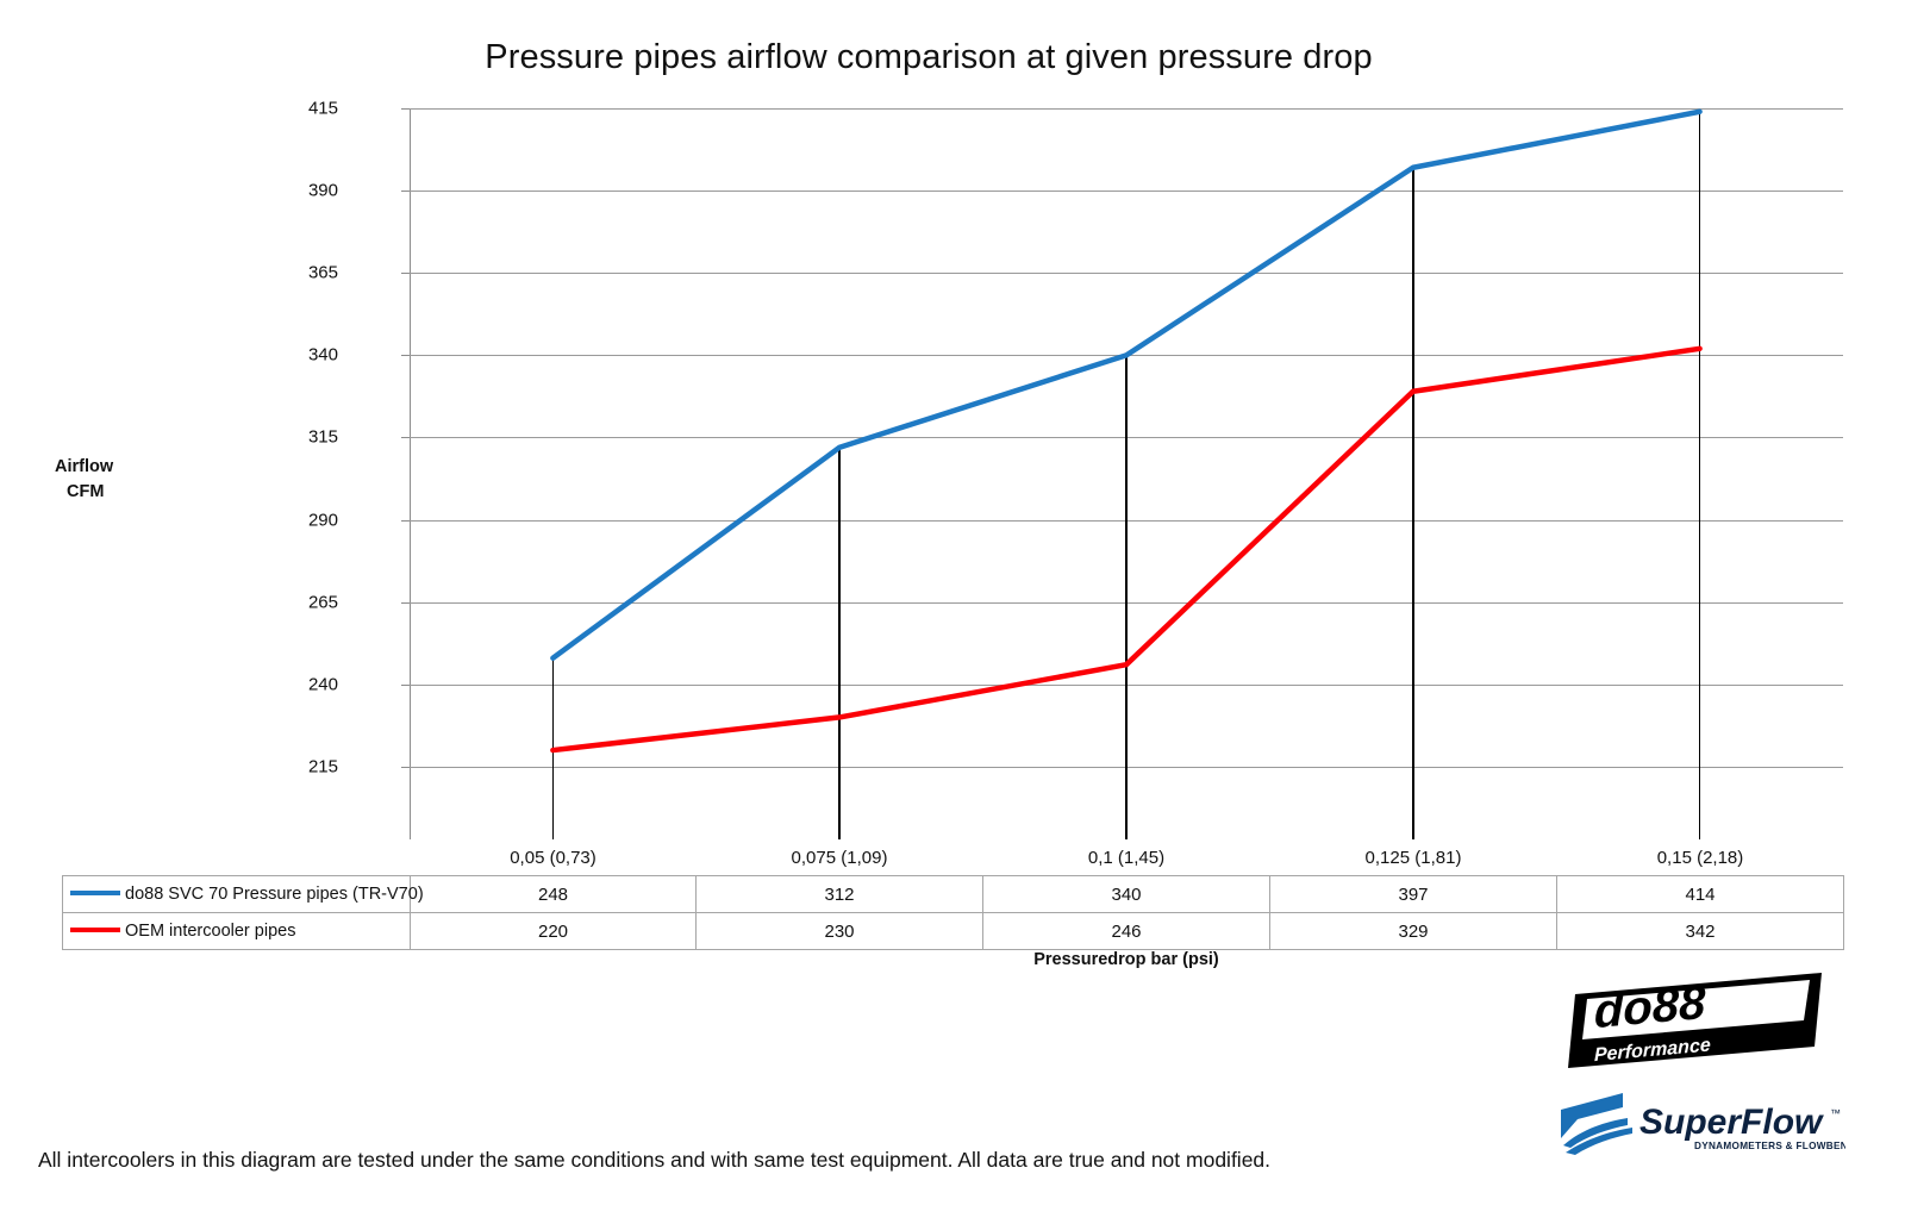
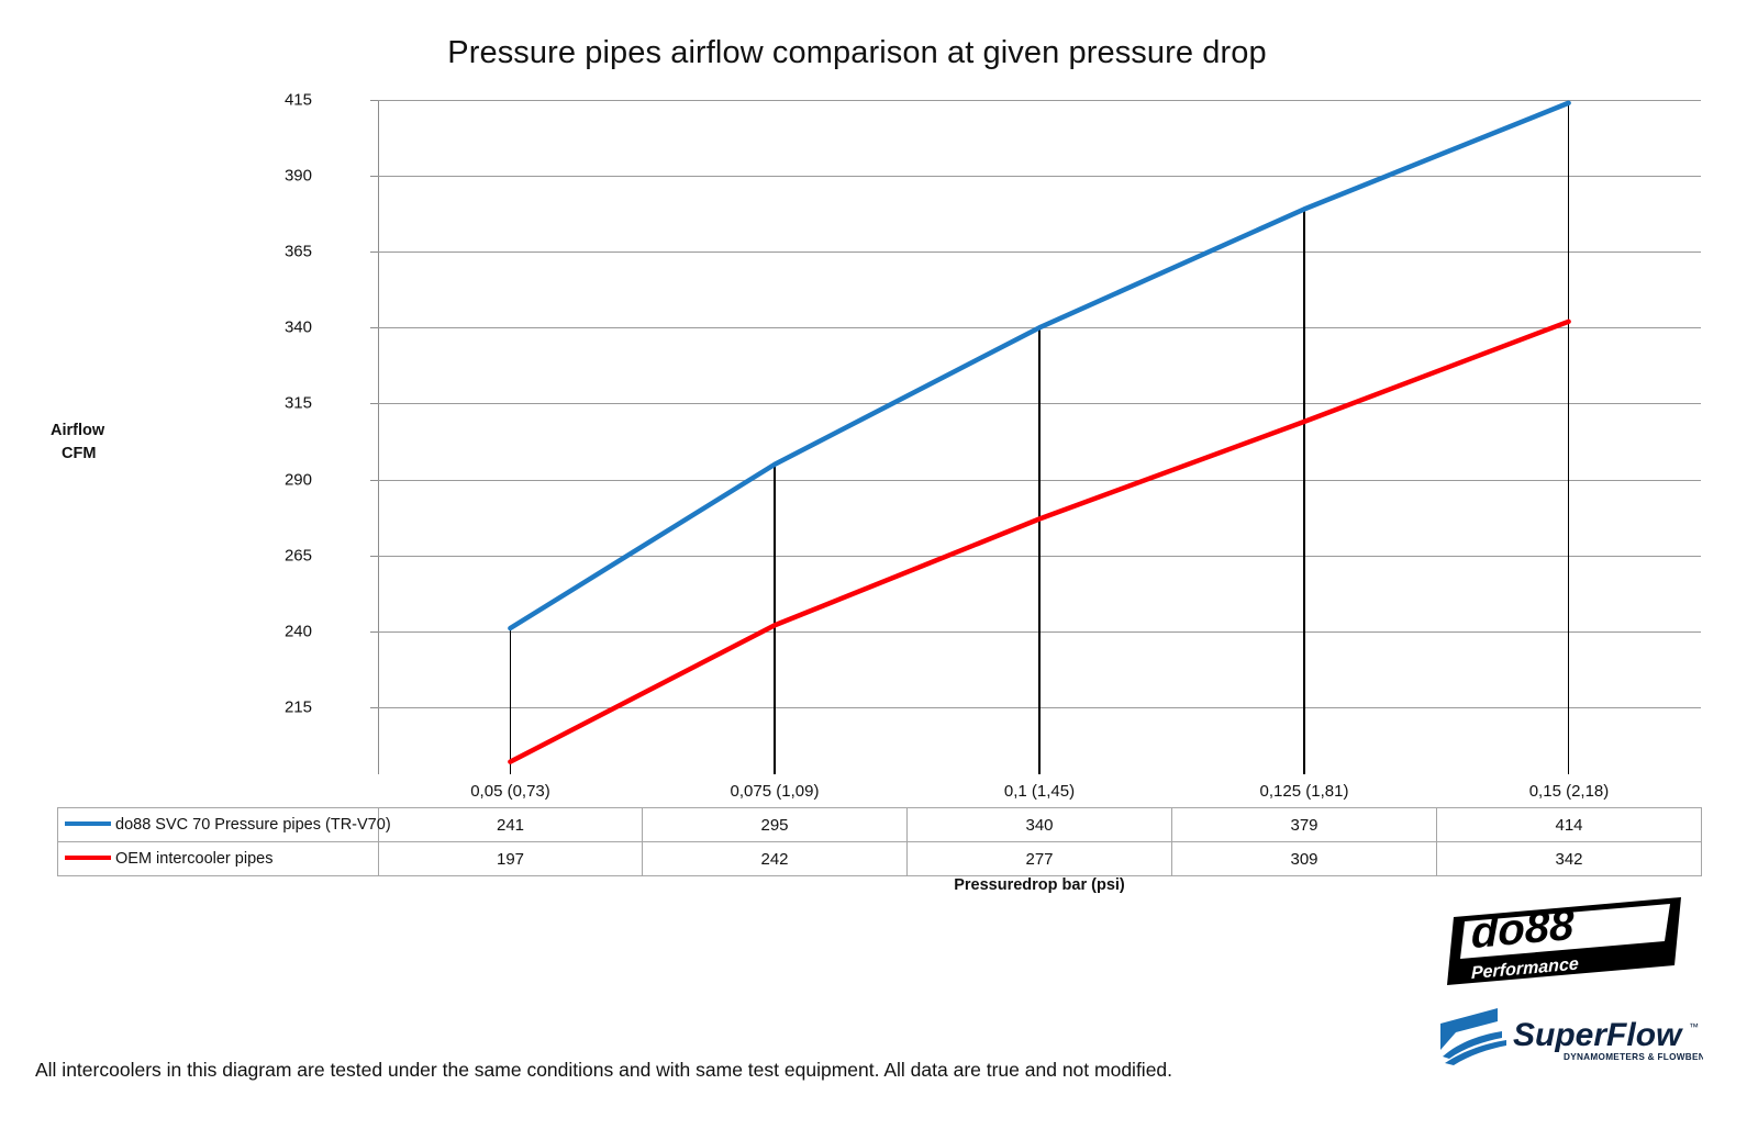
do88 SVC 70 Pressure pipes (TR-V70)/0,05 (0,73): 248 -> 241
OEM intercooler pipes/0,05 (0,73): 220 -> 197
do88 SVC 70 Pressure pipes (TR-V70)/0,075 (1,09): 312 -> 295
OEM intercooler pipes/0,075 (1,09): 230 -> 242
OEM intercooler pipes/0,1 (1,45): 246 -> 277
do88 SVC 70 Pressure pipes (TR-V70)/0,125 (1,81): 397 -> 379
OEM intercooler pipes/0,125 (1,81): 329 -> 309
